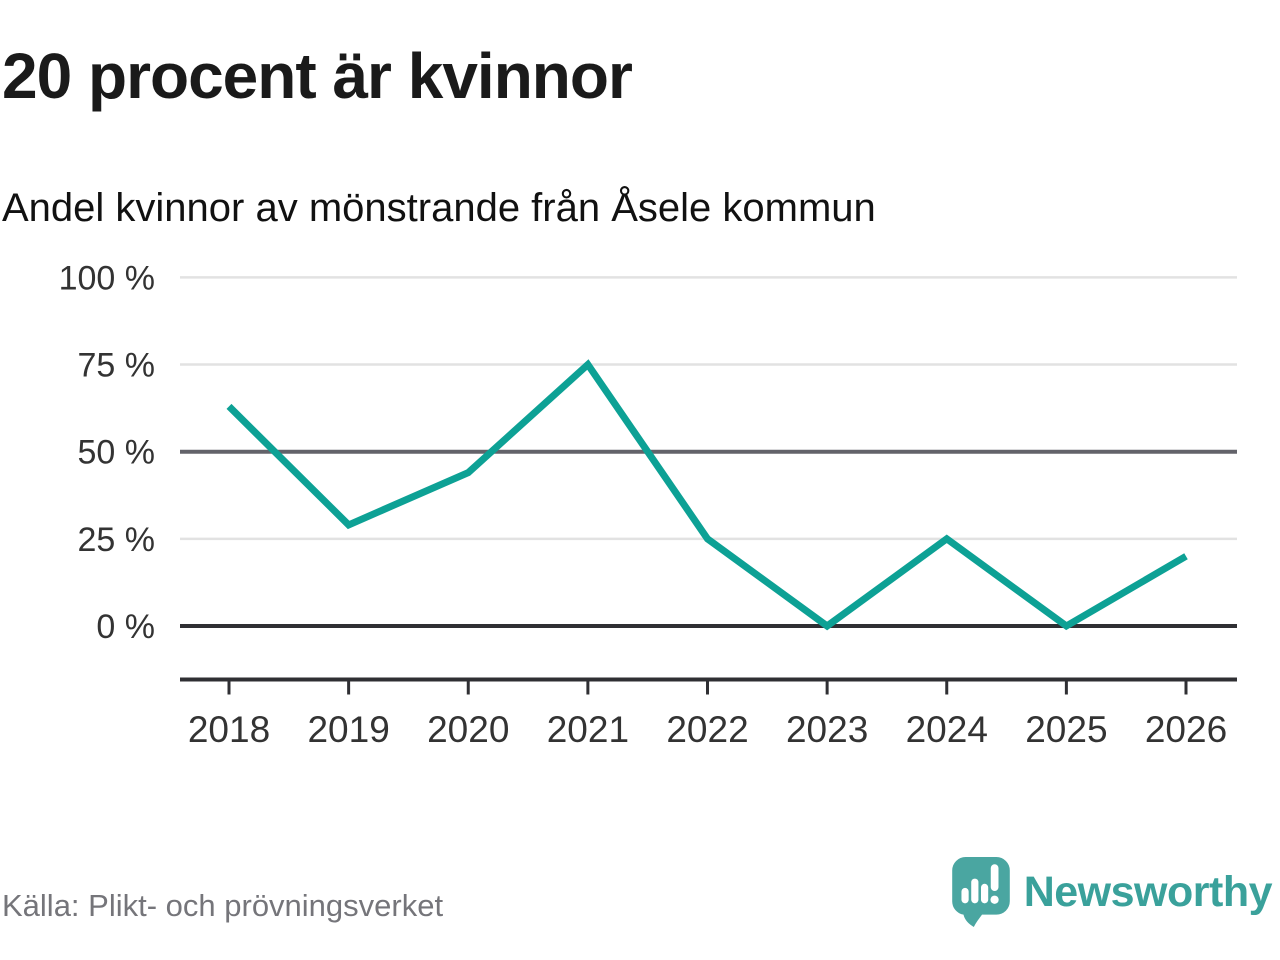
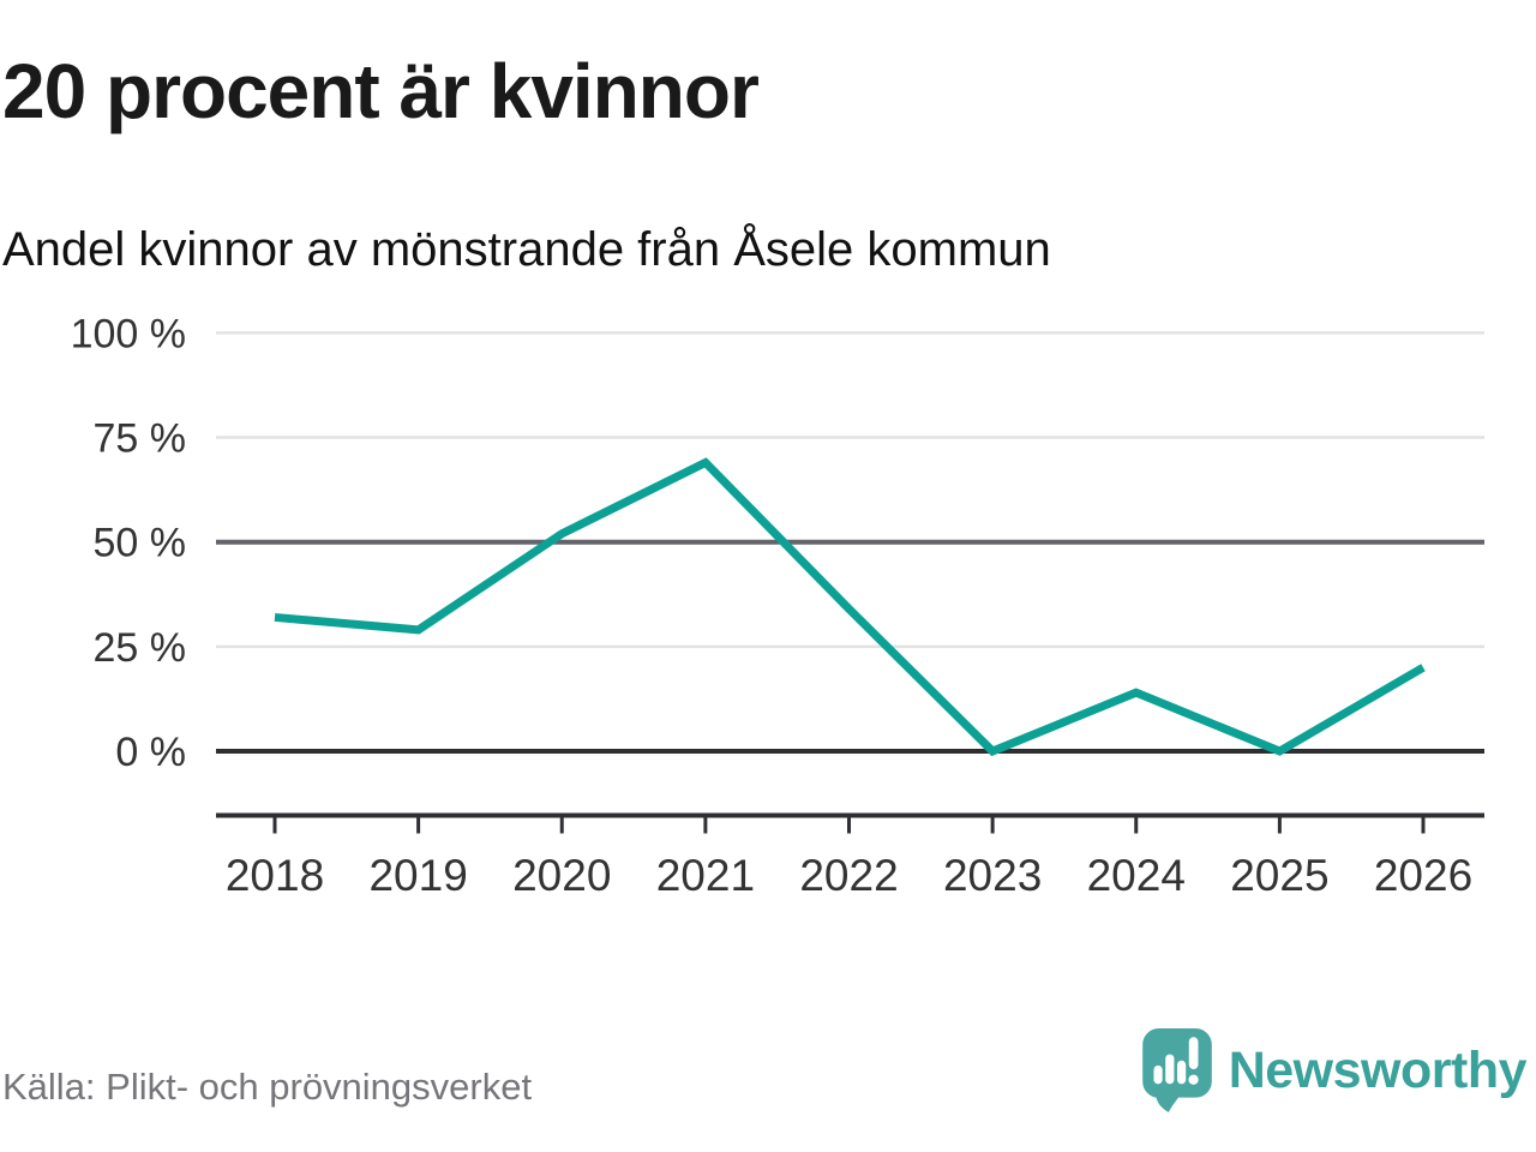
2018: 63% -> 32%
2020: 44% -> 52%
2021: 75% -> 69%
2022: 25% -> 34%
2024: 25% -> 14%
